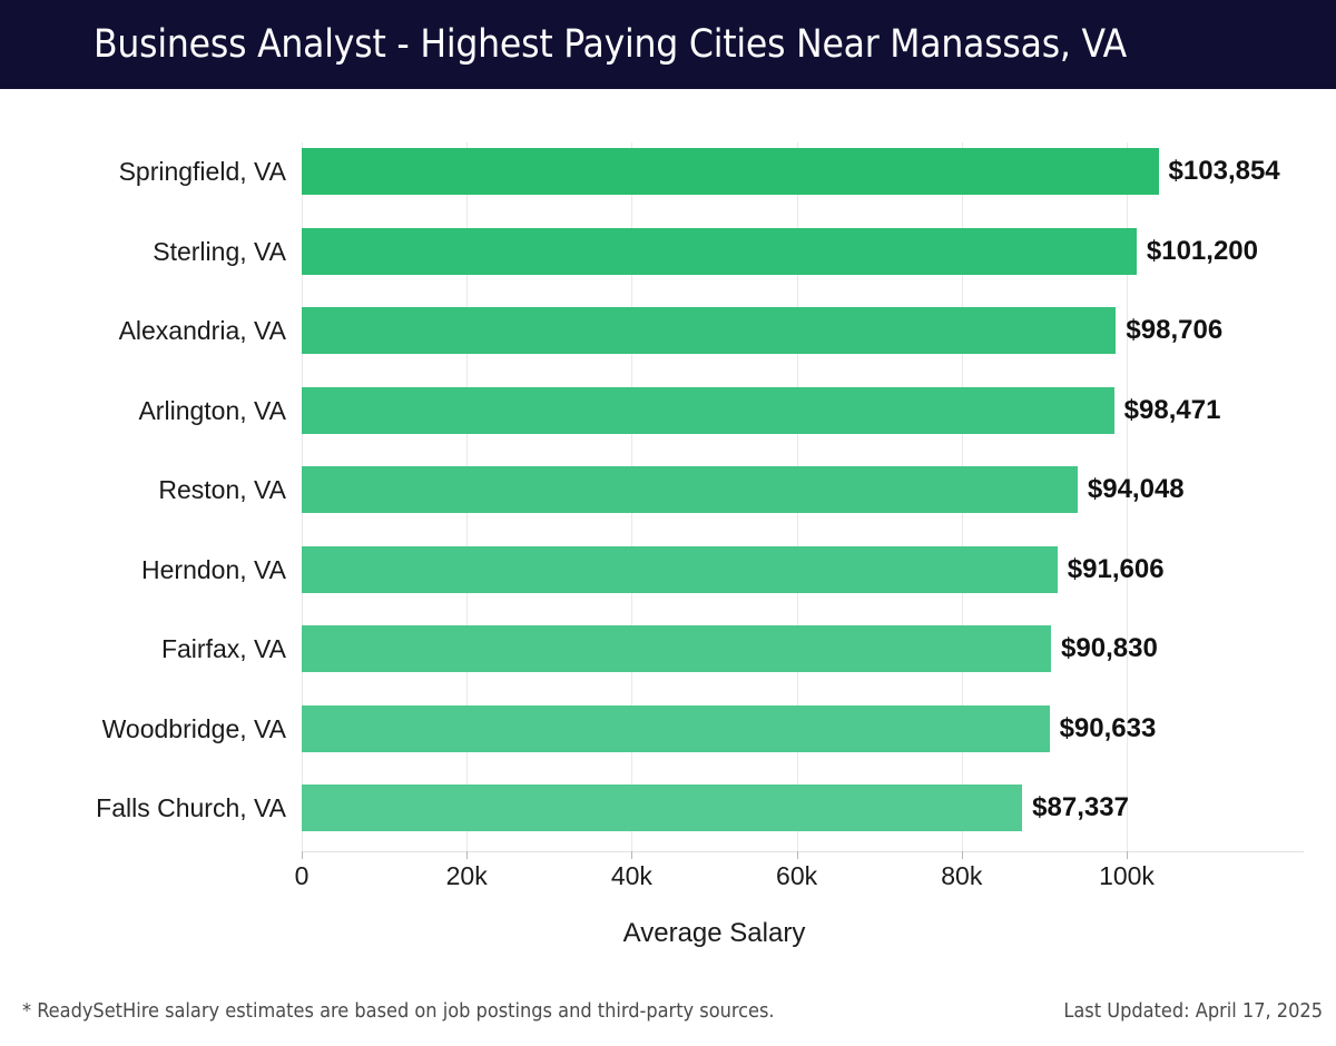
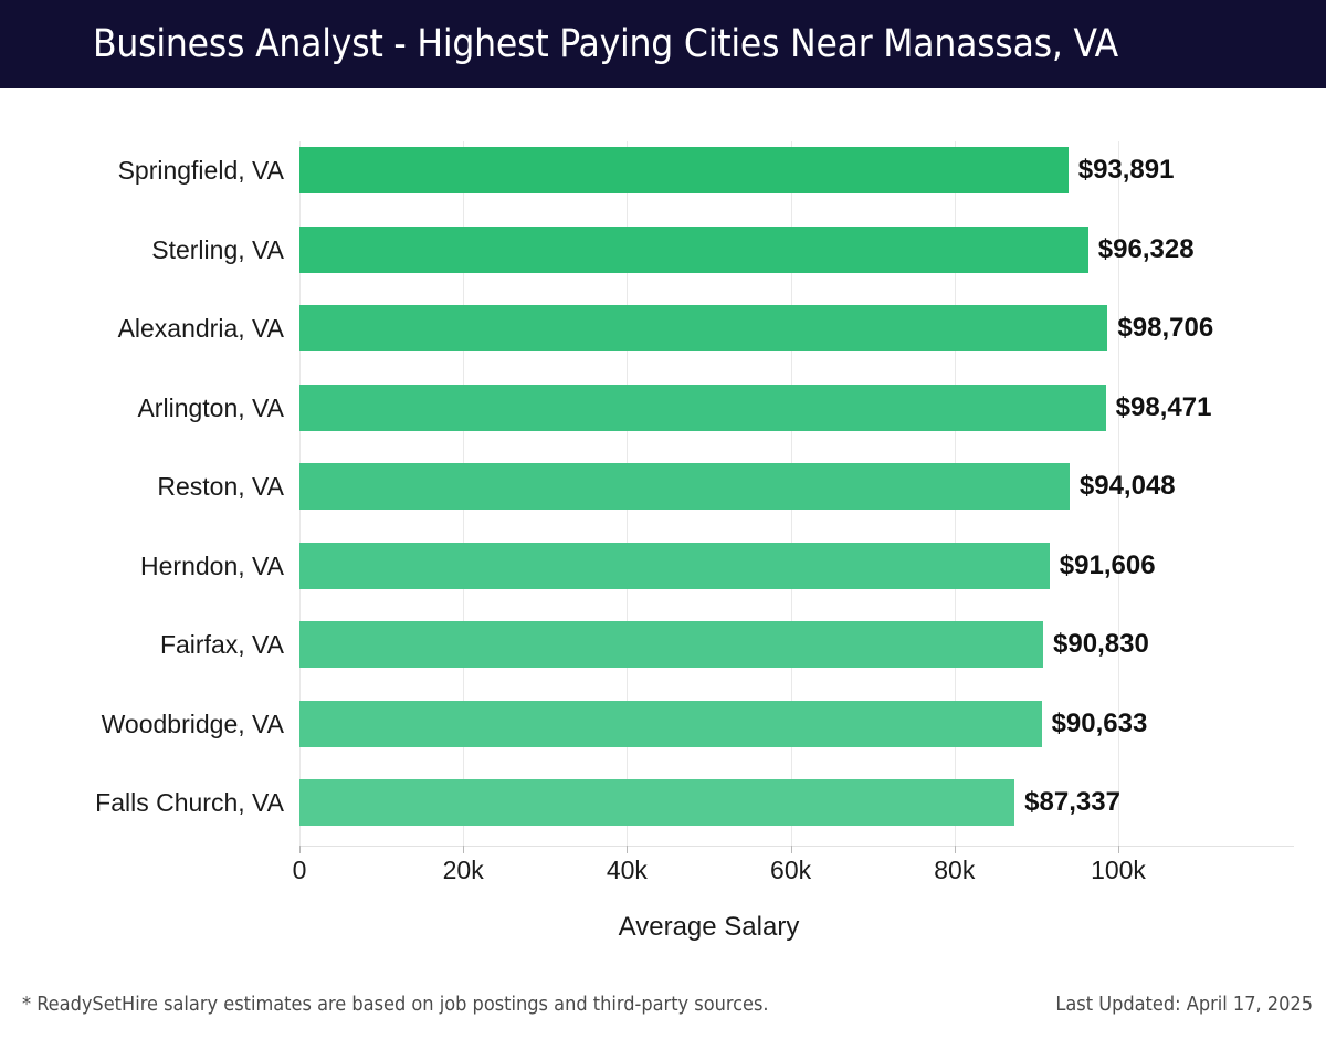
Springfield, VA: $103,854 -> $93,891
Sterling, VA: $101,200 -> $96,328
